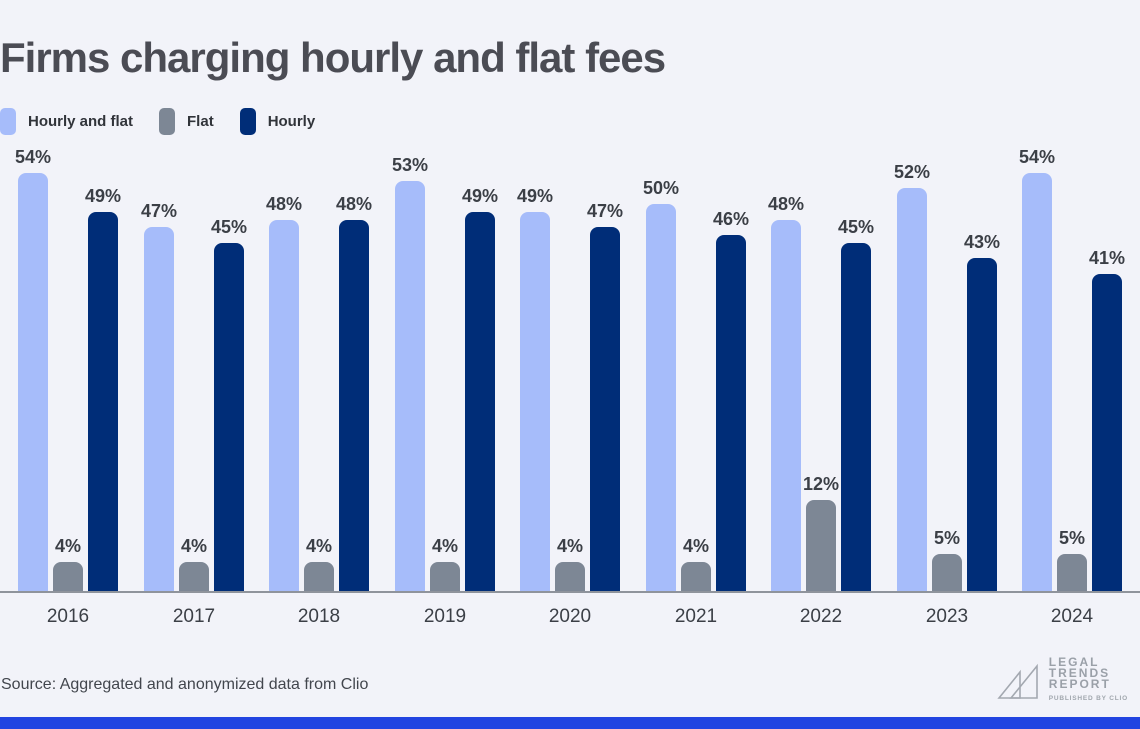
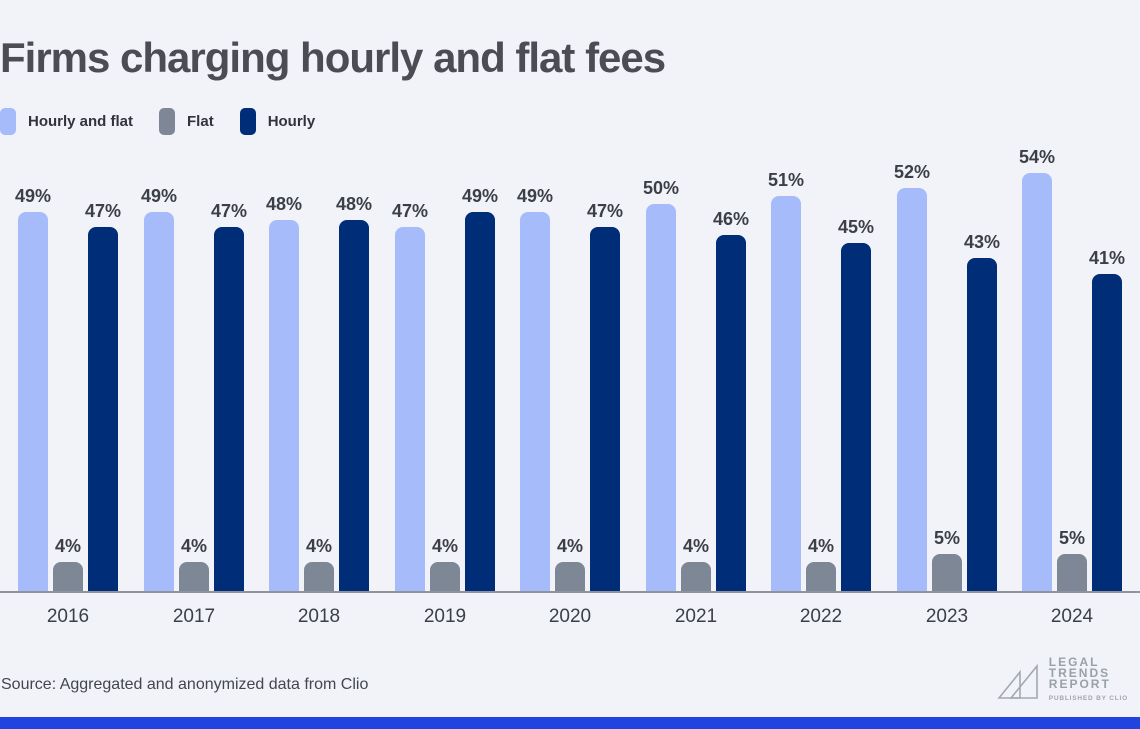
Hourly and flat/2016: 54% -> 49%
Hourly/2016: 49% -> 47%
Hourly and flat/2017: 47% -> 49%
Hourly/2017: 45% -> 47%
Hourly and flat/2019: 53% -> 47%
Hourly and flat/2022: 48% -> 51%
Flat/2022: 12% -> 4%
